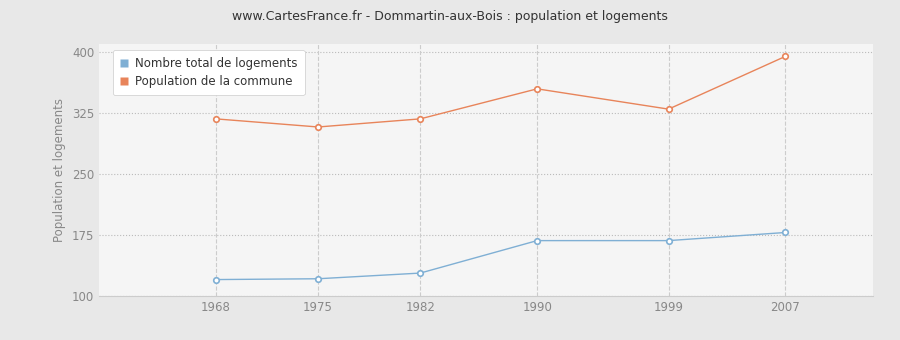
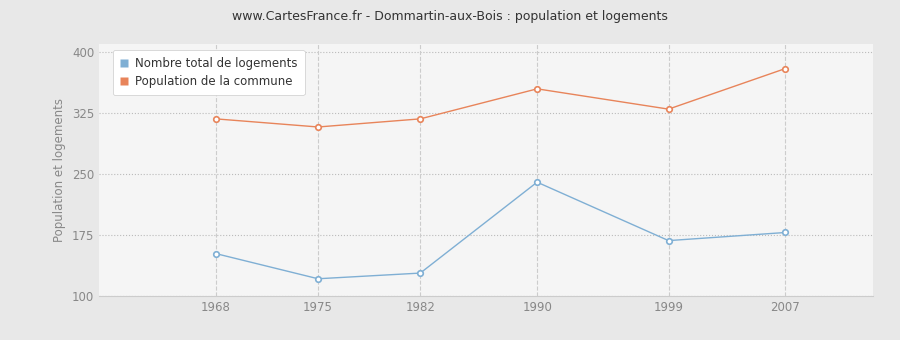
Nombre total de logements/1968: 120 -> 152
Nombre total de logements/1990: 168 -> 240
Population de la commune/2007: 395 -> 380
